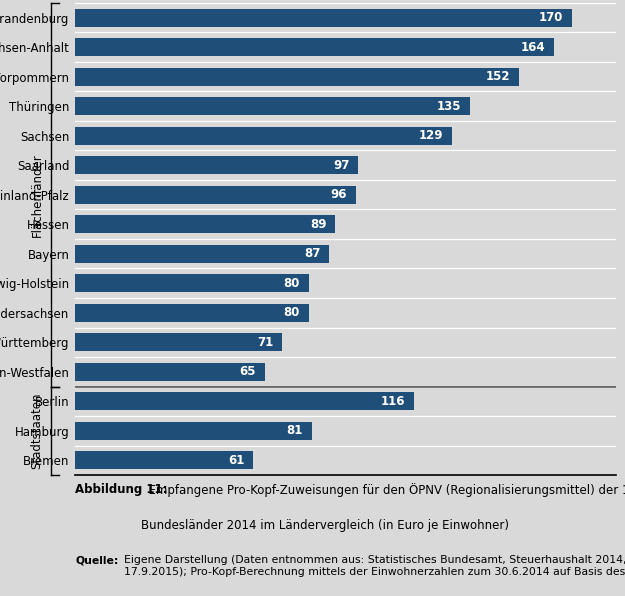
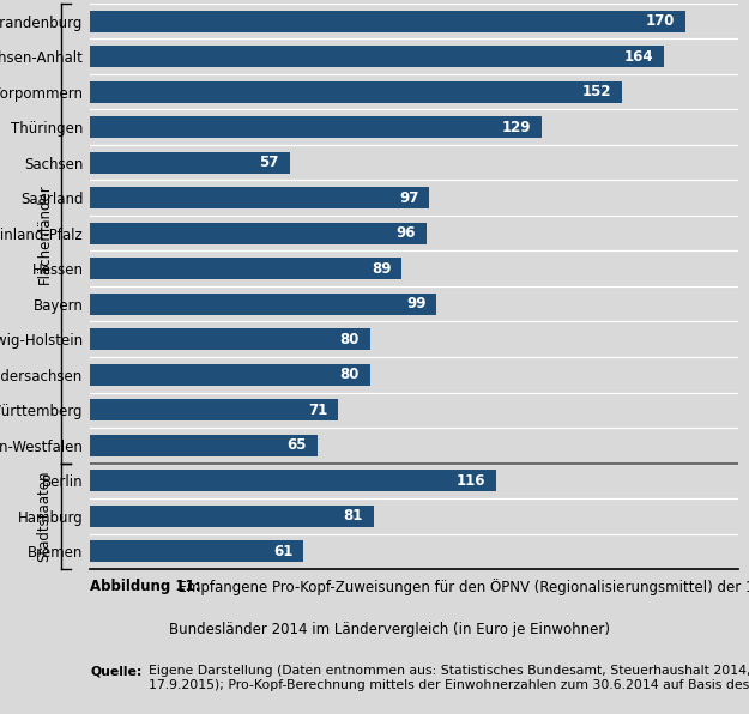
Thüringen: 135 -> 129
Sachsen: 129 -> 57
Bayern: 87 -> 99
